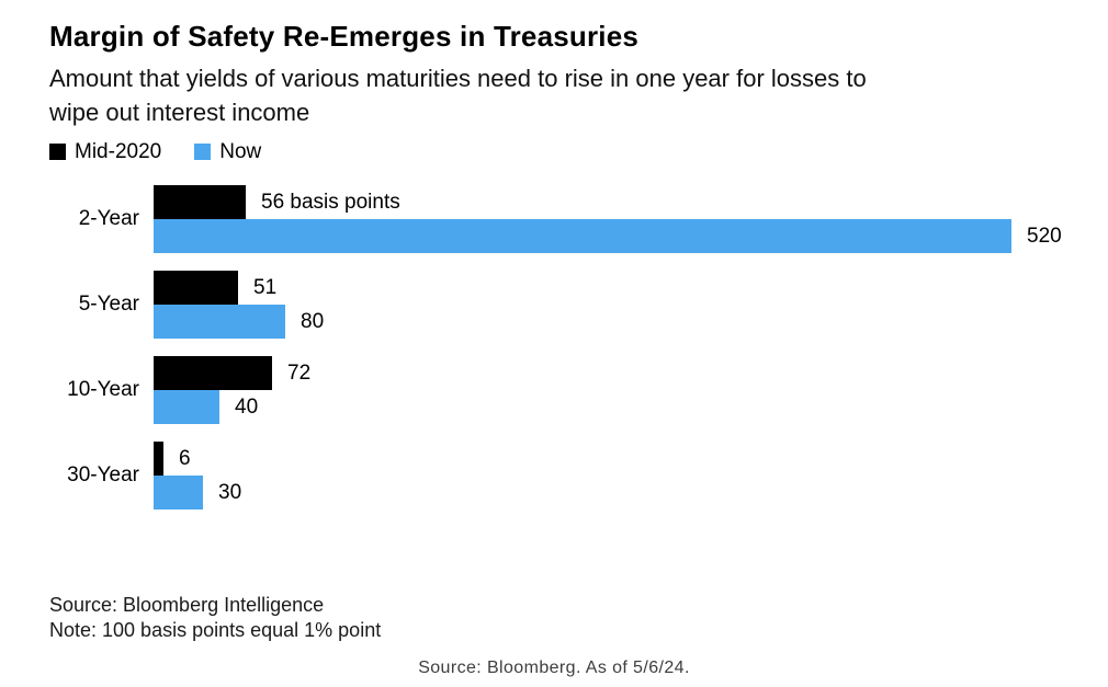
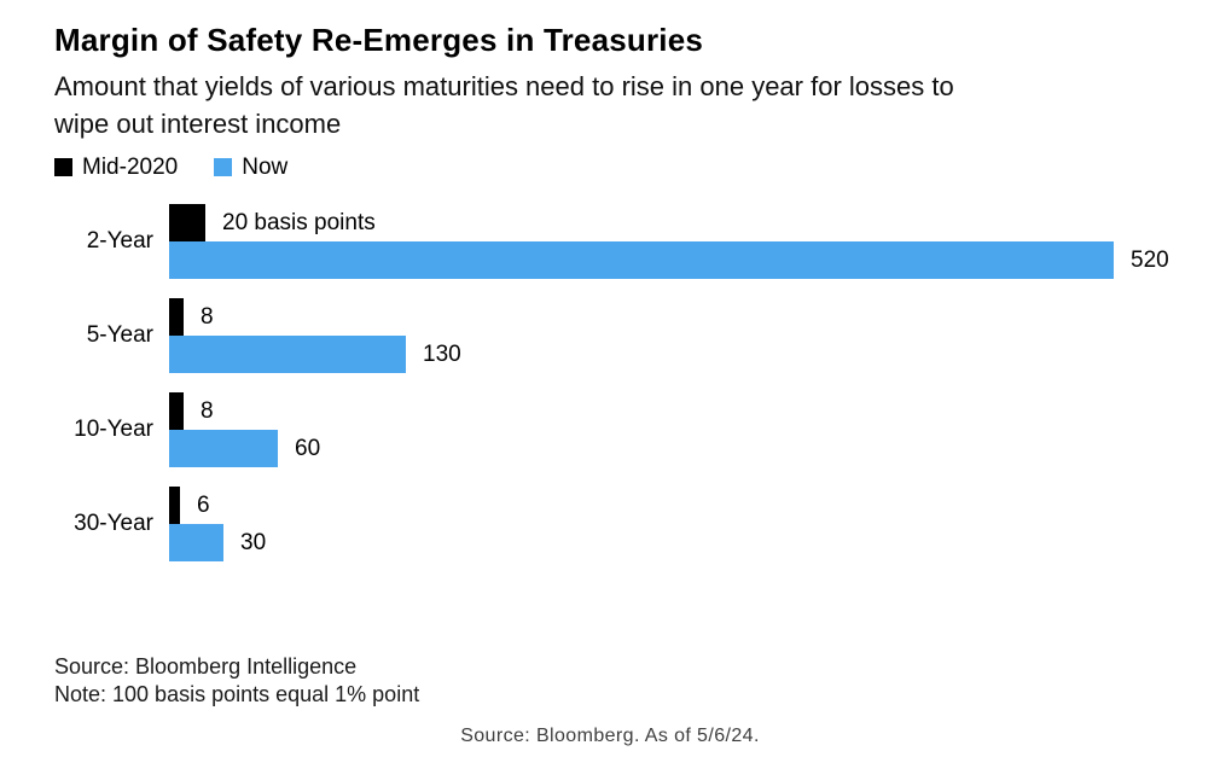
Mid-2020/2-Year: 56 -> 20
Mid-2020/5-Year: 51 -> 8
Now/5-Year: 80 -> 130
Mid-2020/10-Year: 72 -> 8
Now/10-Year: 40 -> 60
